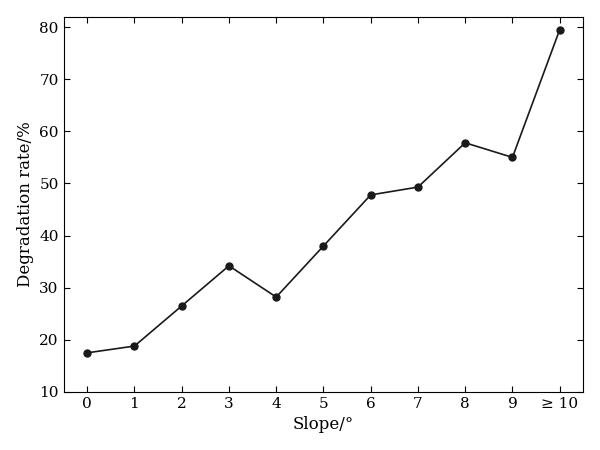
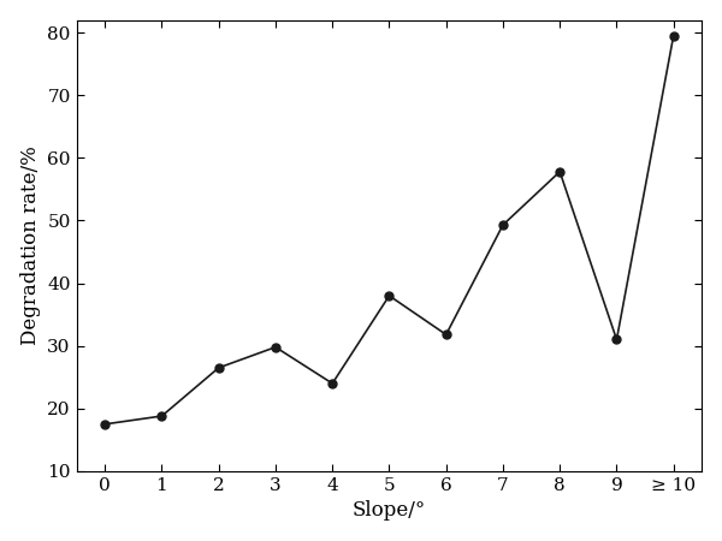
3: 34.2 -> 29.8
4: 28.2 -> 24.0
6: 47.8 -> 31.8
9: 55.0 -> 31.0
